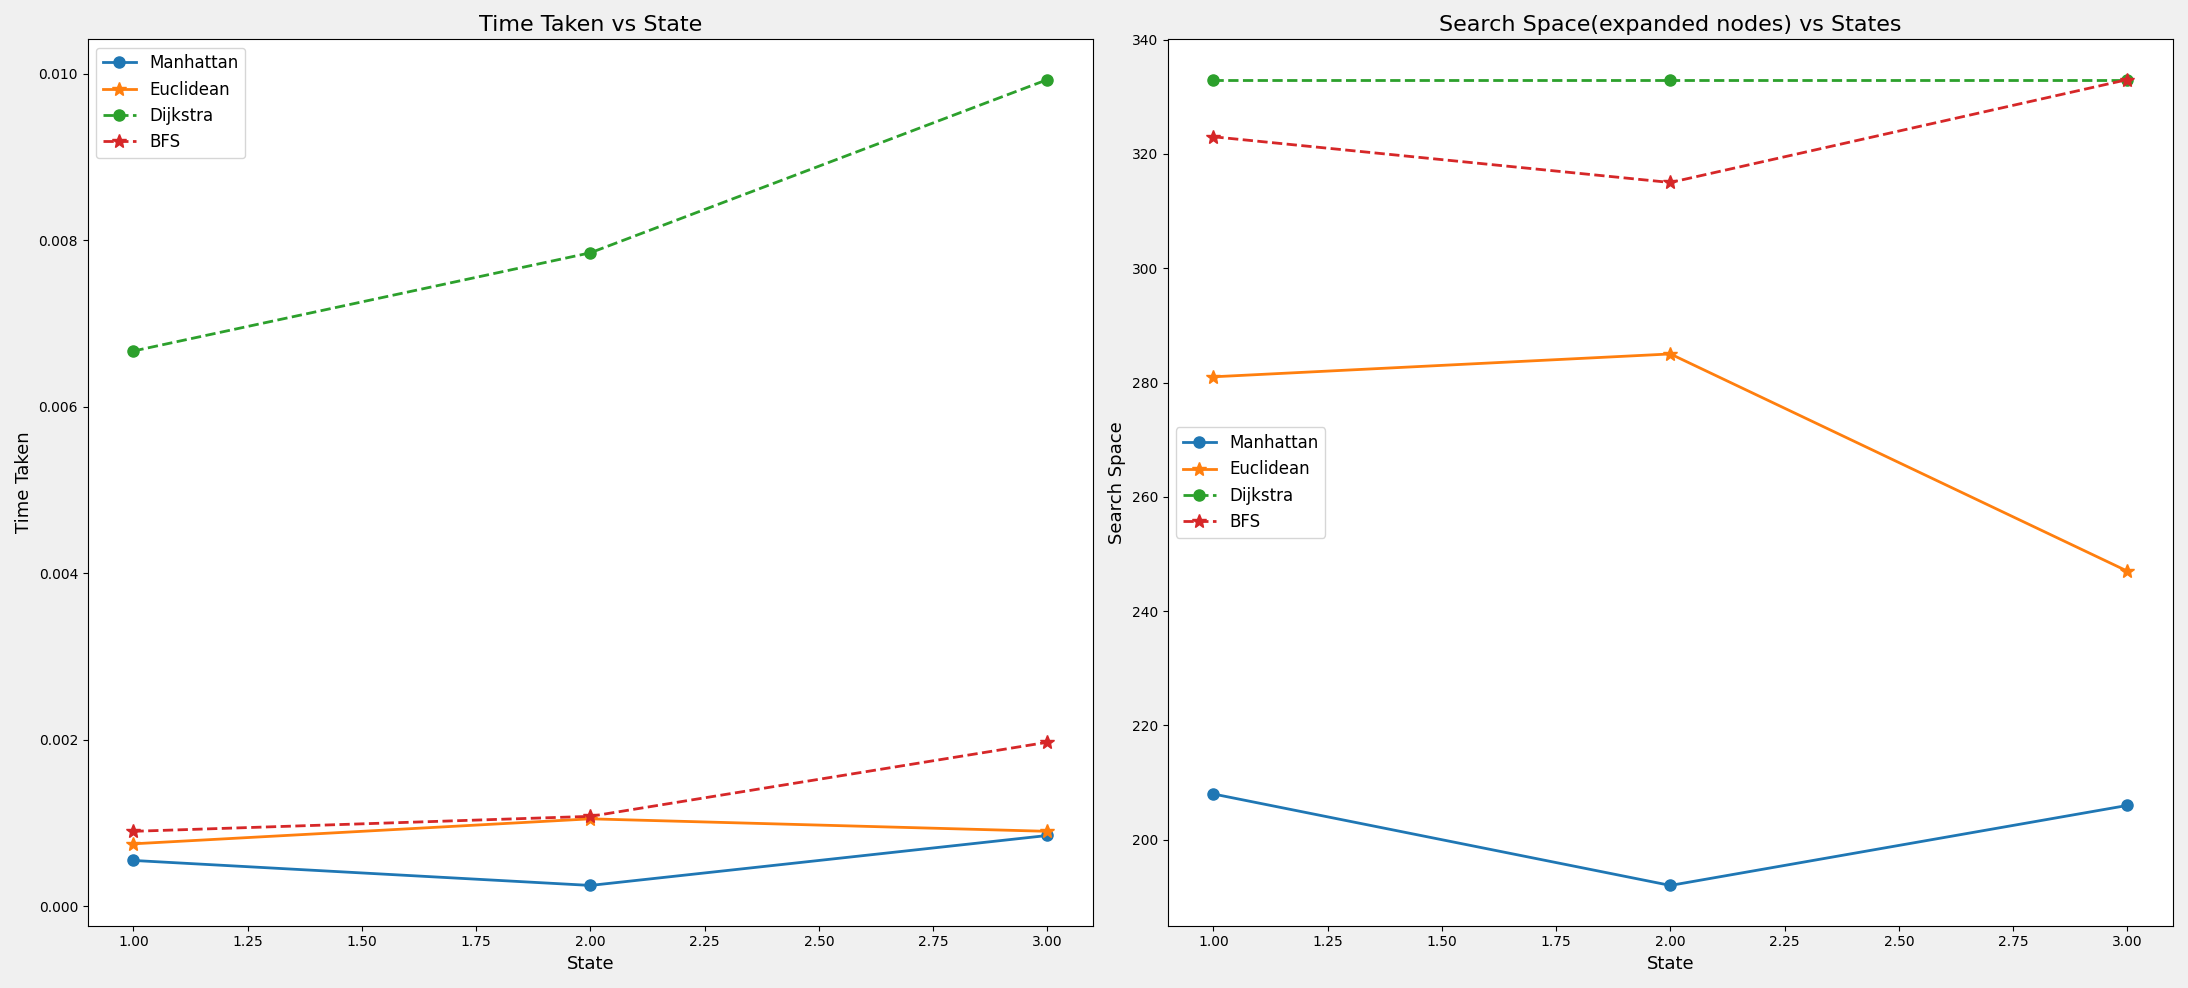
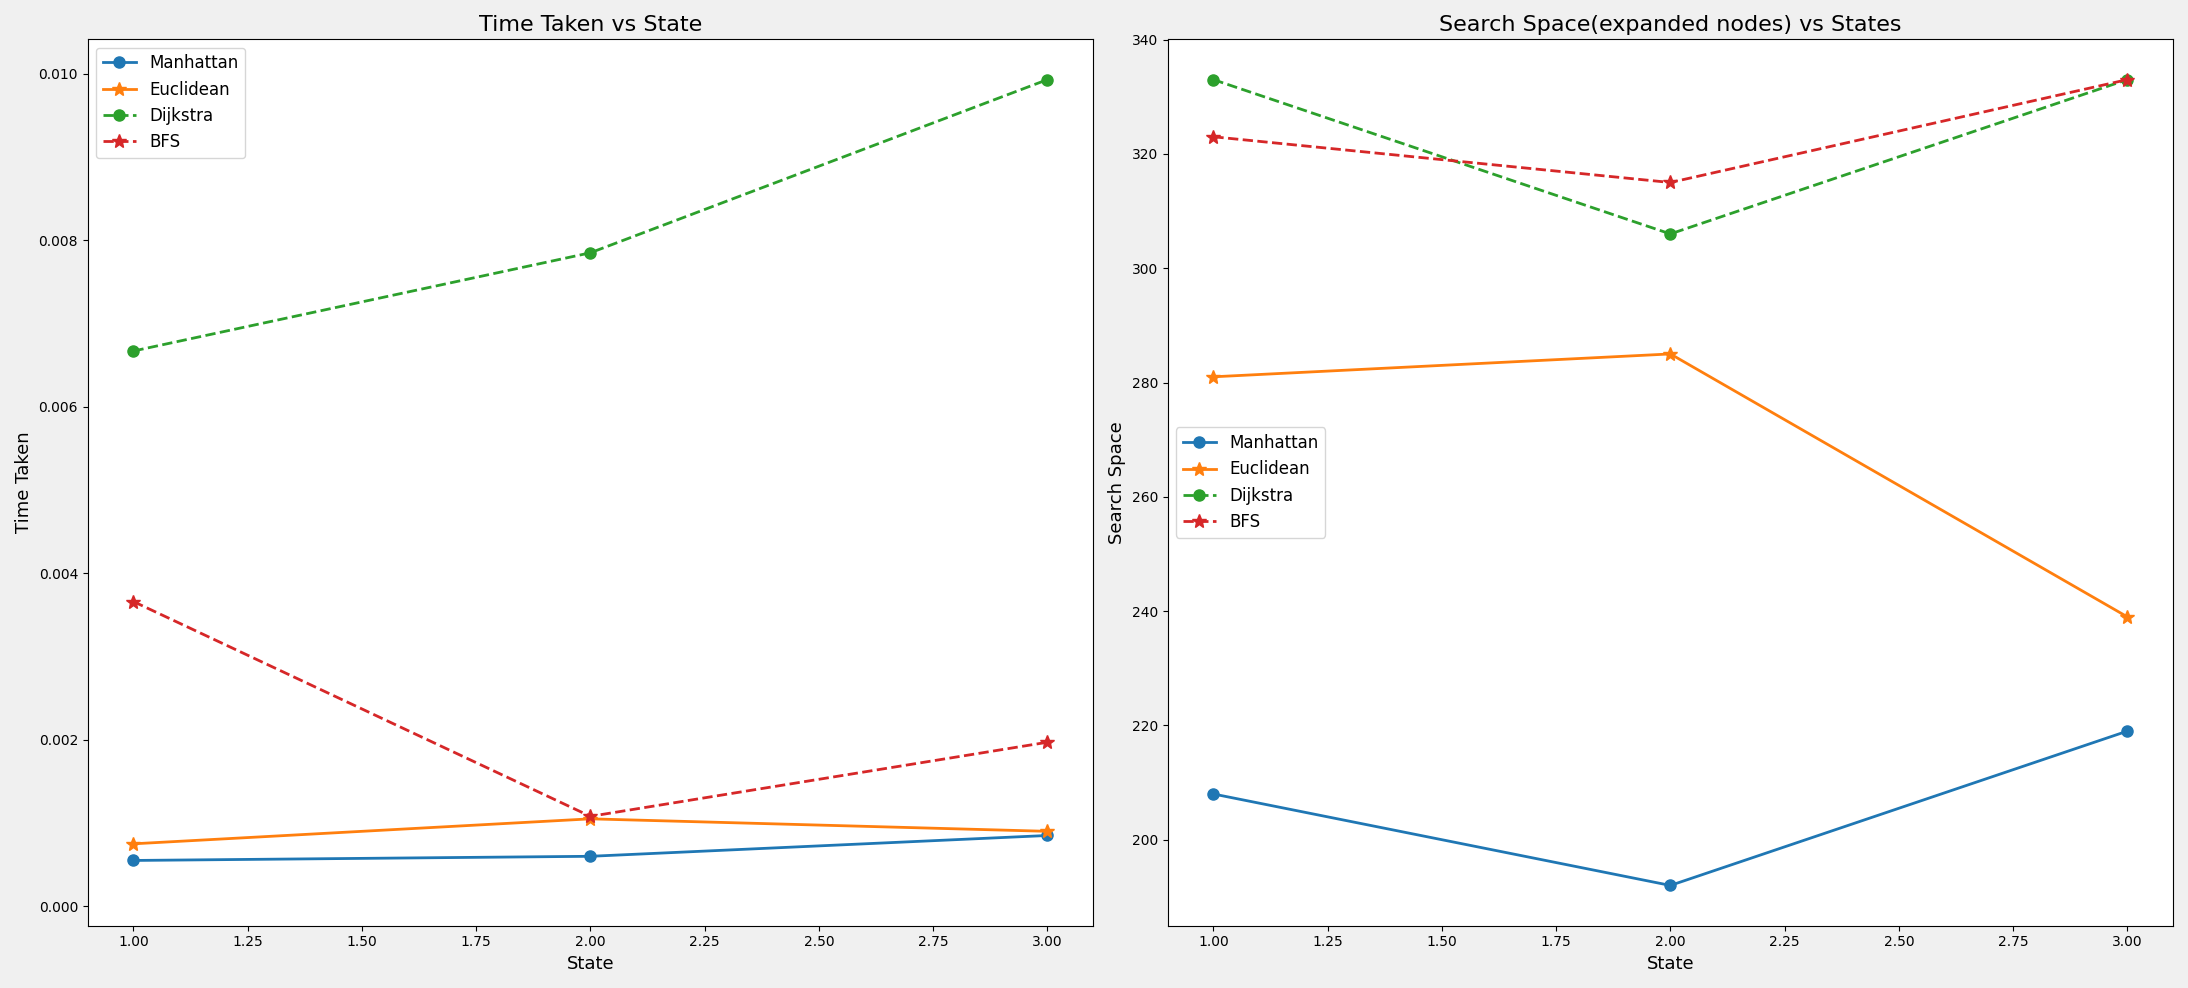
Time Taken vs State/BFS/1.00: 0.00090 -> 0.00366
Time Taken vs State/Manhattan/2.00: 0.00025 -> 0.00060
Search Space(expanded nodes) vs States/Dijkstra/2.00: 333 -> 306
Search Space(expanded nodes) vs States/Manhattan/3.00: 206 -> 219
Search Space(expanded nodes) vs States/Euclidean/3.00: 247 -> 239
